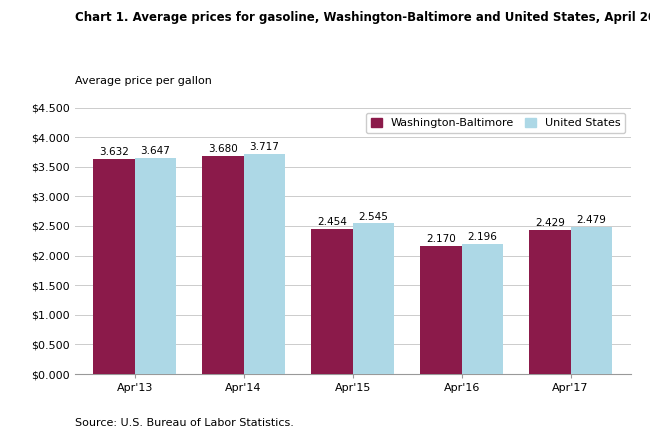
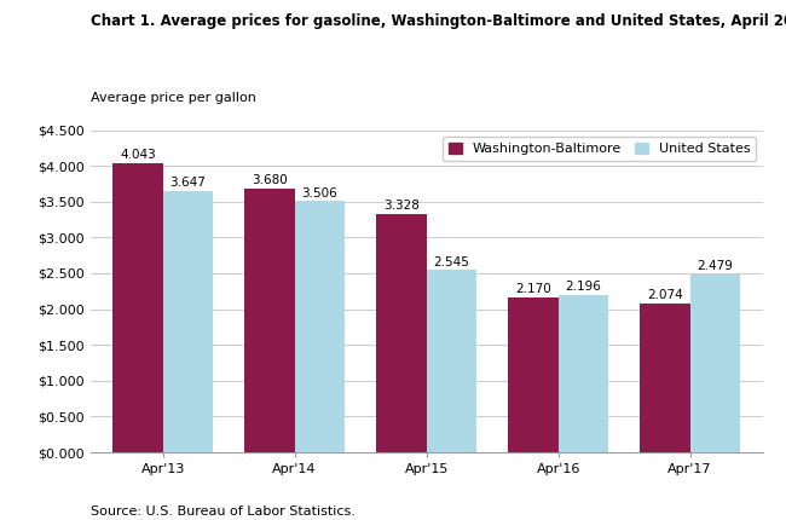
Washington-Baltimore/Apr'13: 3.632 -> 4.043
United States/Apr'14: 3.717 -> 3.506
Washington-Baltimore/Apr'15: 2.454 -> 3.328
Washington-Baltimore/Apr'17: 2.429 -> 2.074
